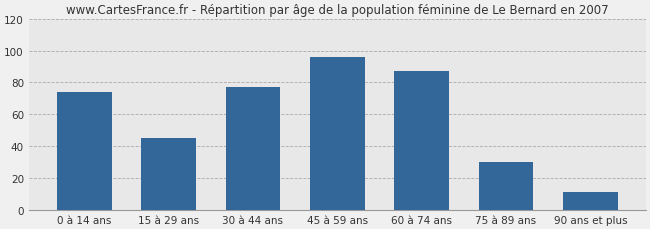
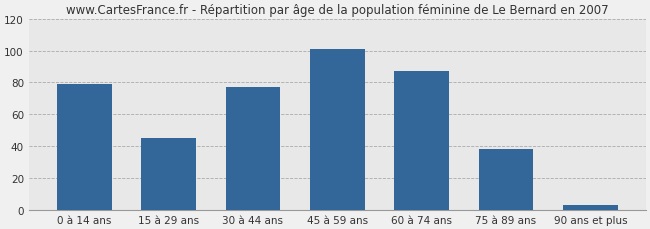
0 à 14 ans: 74 -> 79
45 à 59 ans: 96 -> 101
75 à 89 ans: 30 -> 38
90 ans et plus: 11 -> 3
